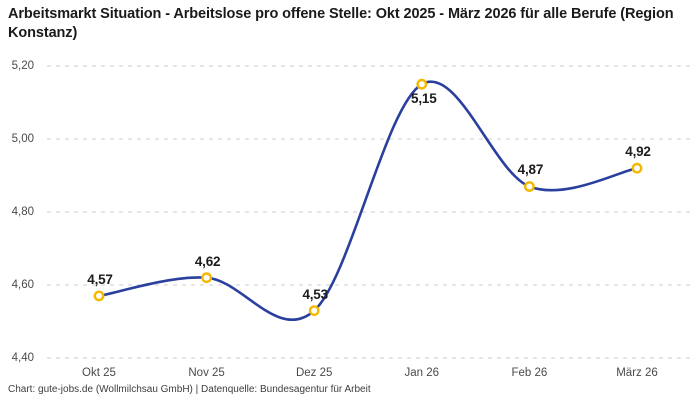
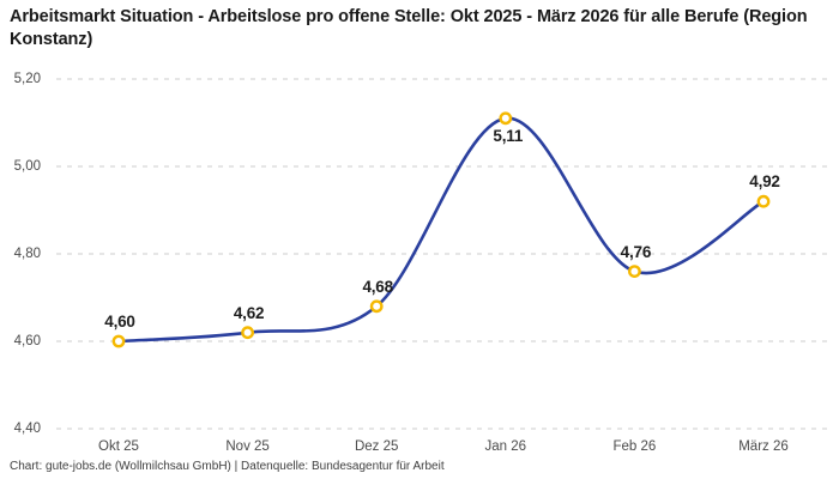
Okt 25: 4,57 -> 4,60
Dez 25: 4,53 -> 4,68
Jan 26: 5,15 -> 5,11
Feb 26: 4,87 -> 4,76
